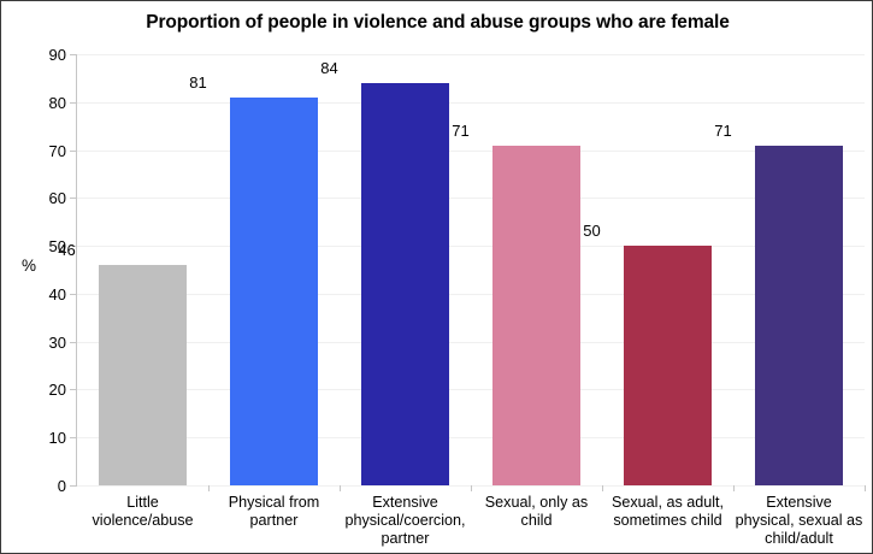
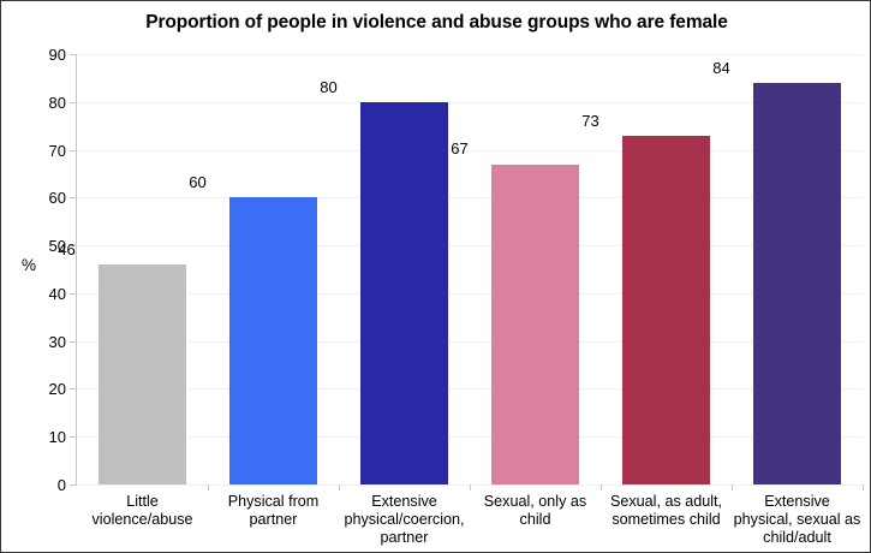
Physical from partner: 81 -> 60
Extensive physical/coercion, partner: 84 -> 80
Sexual, only as child: 71 -> 67
Sexual, as adult, sometimes child: 50 -> 73
Extensive physical, sexual as child/adult: 71 -> 84
